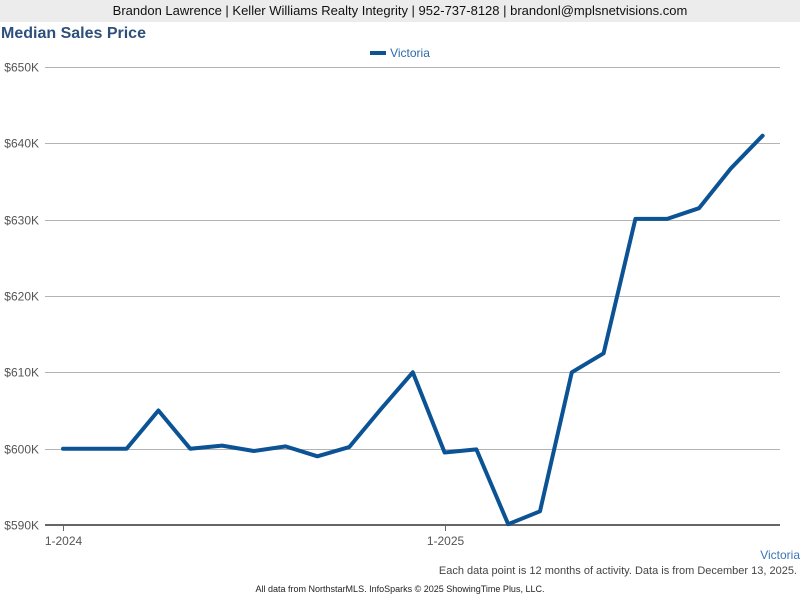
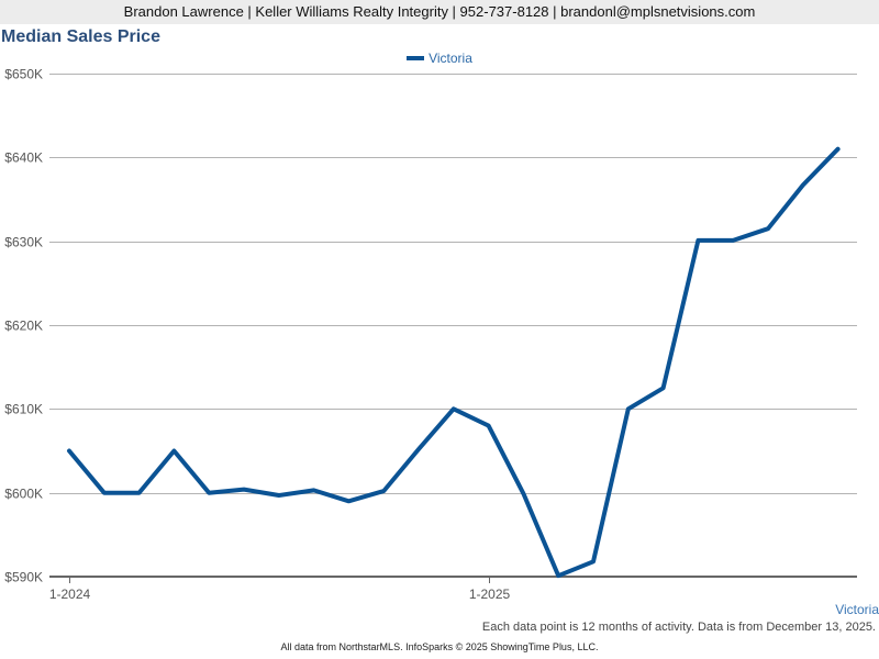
1-2024: $600K -> $605K
1-2025: $600K -> $608K
